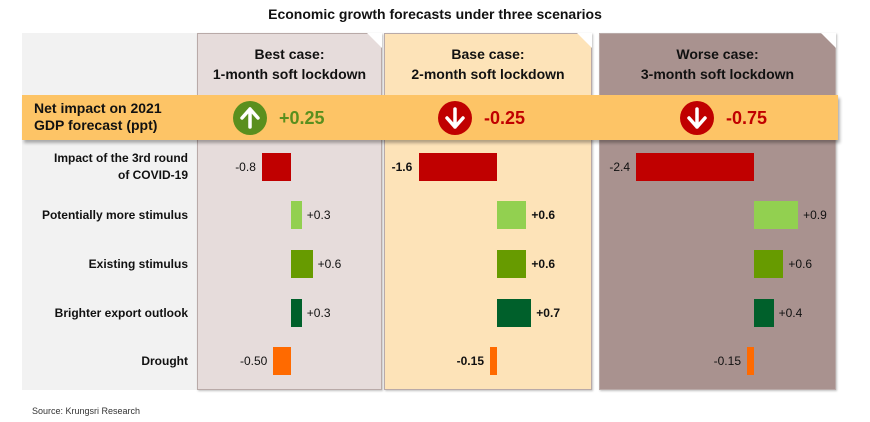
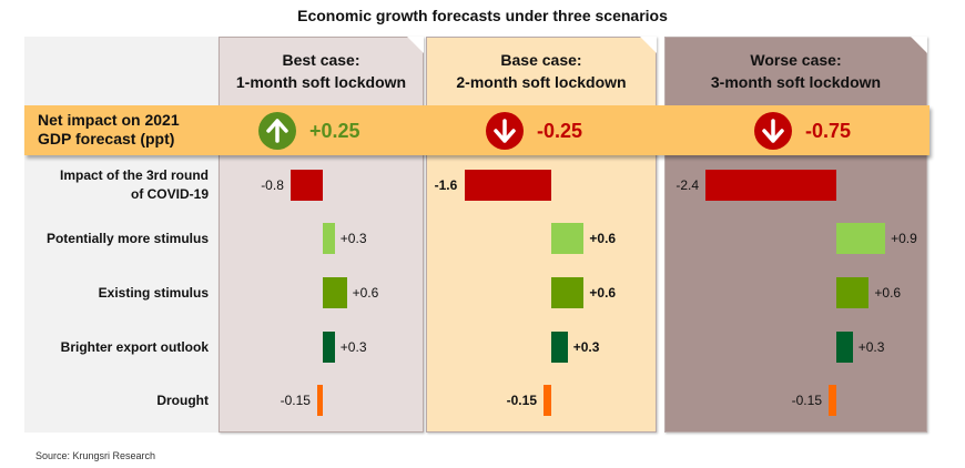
Base case: 2-month soft lockdown/Brighter export outlook: +0.7 -> +0.3
Worse case: 3-month soft lockdown/Brighter export outlook: +0.4 -> +0.3
Best case: 1-month soft lockdown/Drought: -0.50 -> -0.15
